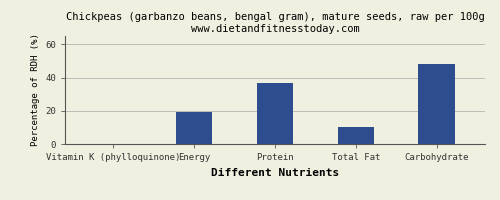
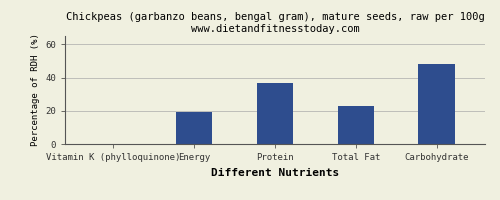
Total Fat: 10 -> 23
